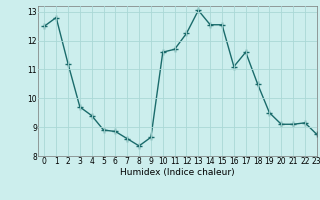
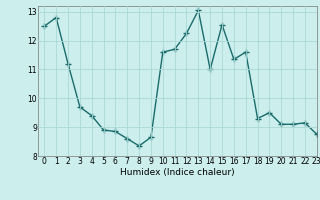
14: 12.55 -> 11.00
16: 11.10 -> 11.35
18: 10.50 -> 9.30
